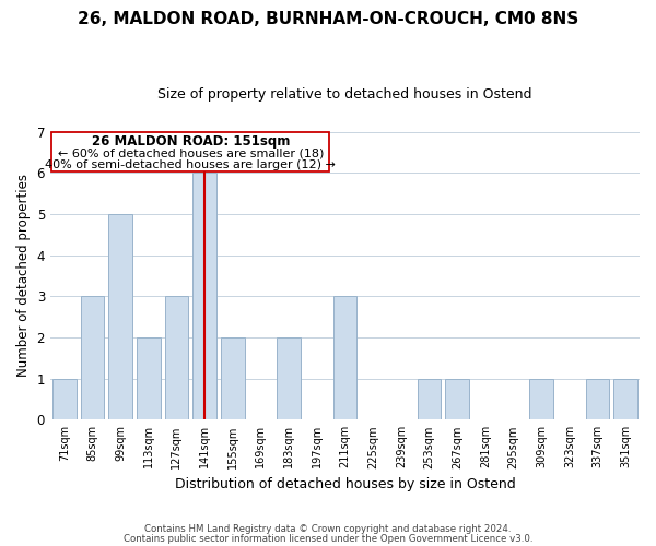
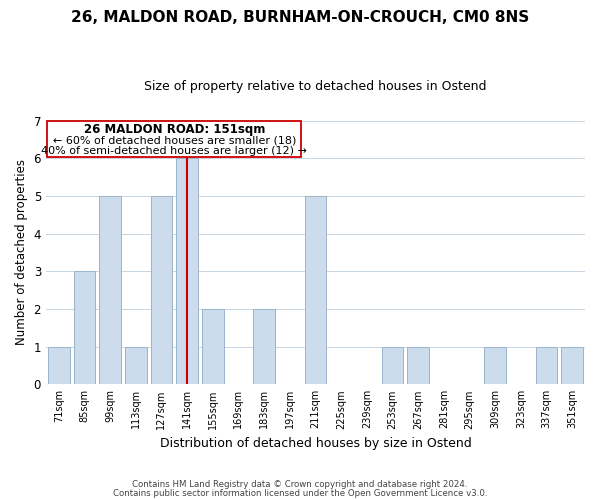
113sqm: 2 -> 1
127sqm: 3 -> 5
211sqm: 3 -> 5
